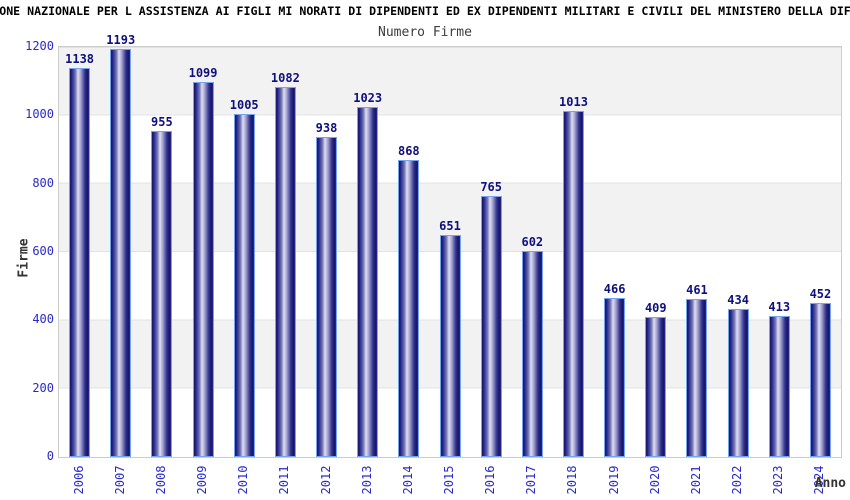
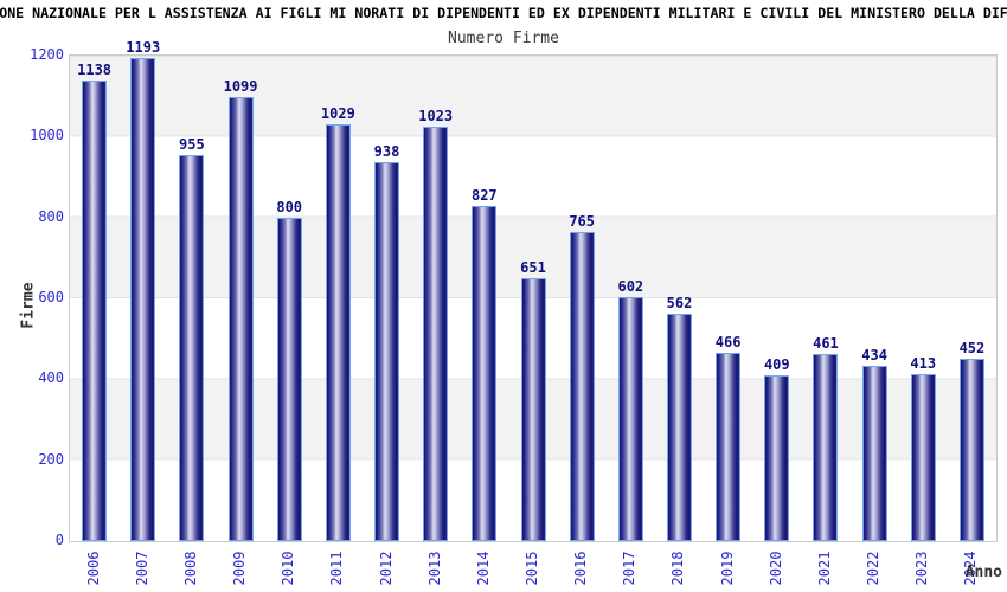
2010: 1005 -> 800
2011: 1082 -> 1029
2014: 868 -> 827
2018: 1013 -> 562
